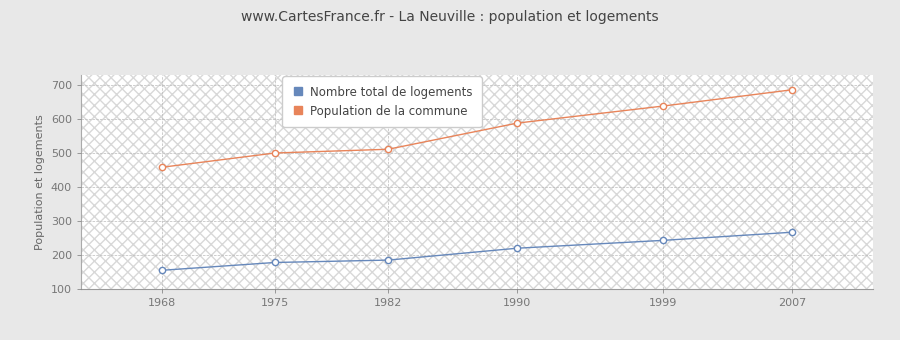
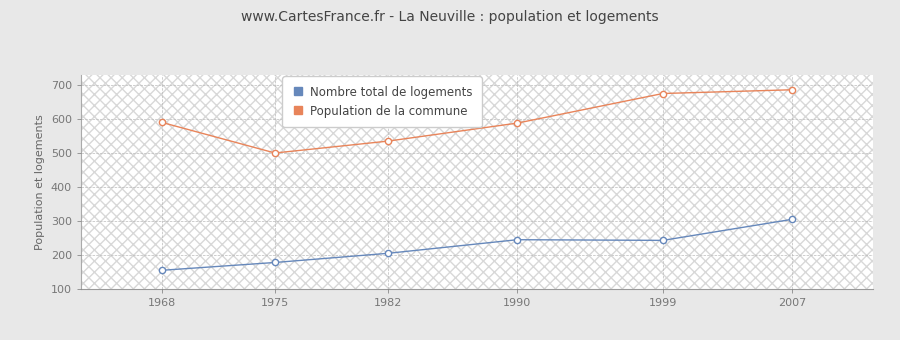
Population de la commune/1968: 458 -> 590
Nombre total de logements/1982: 185 -> 205
Population de la commune/1982: 511 -> 535
Nombre total de logements/1990: 220 -> 245
Population de la commune/1999: 638 -> 675
Nombre total de logements/2007: 267 -> 305
